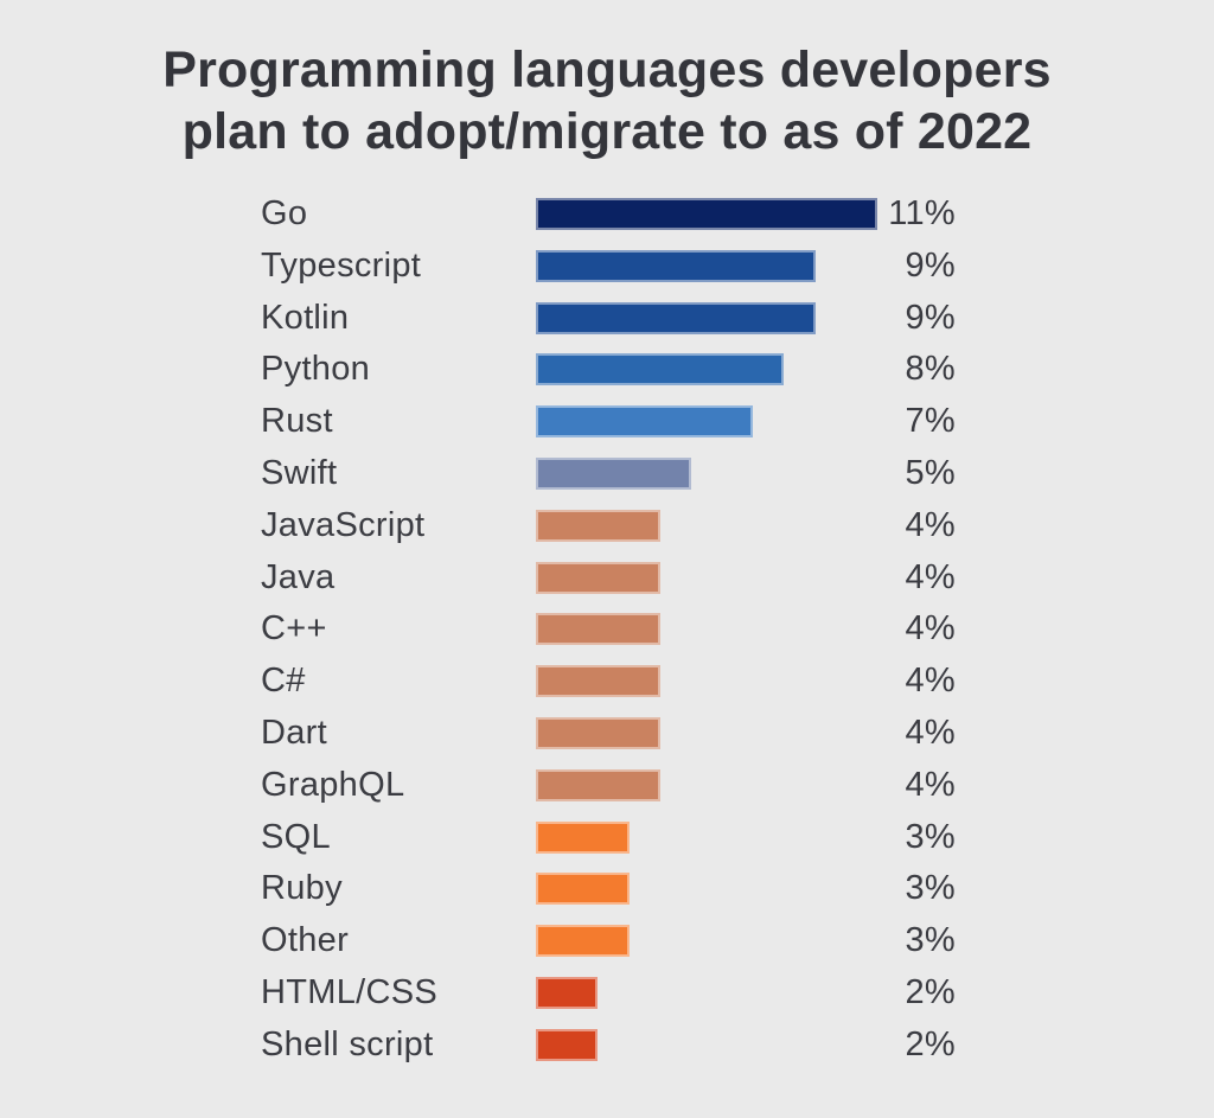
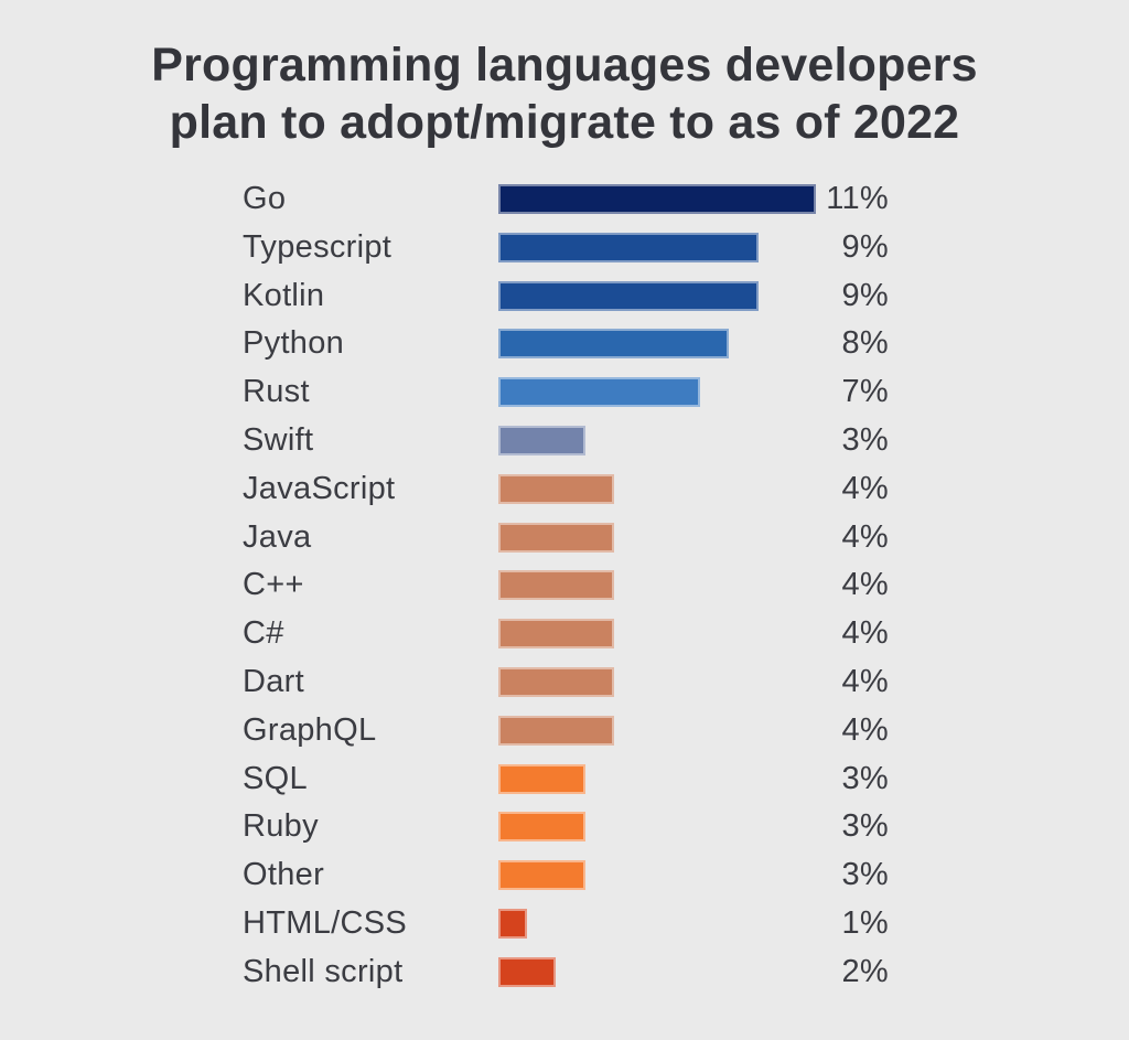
Swift: 5% -> 3%
HTML/CSS: 2% -> 1%
